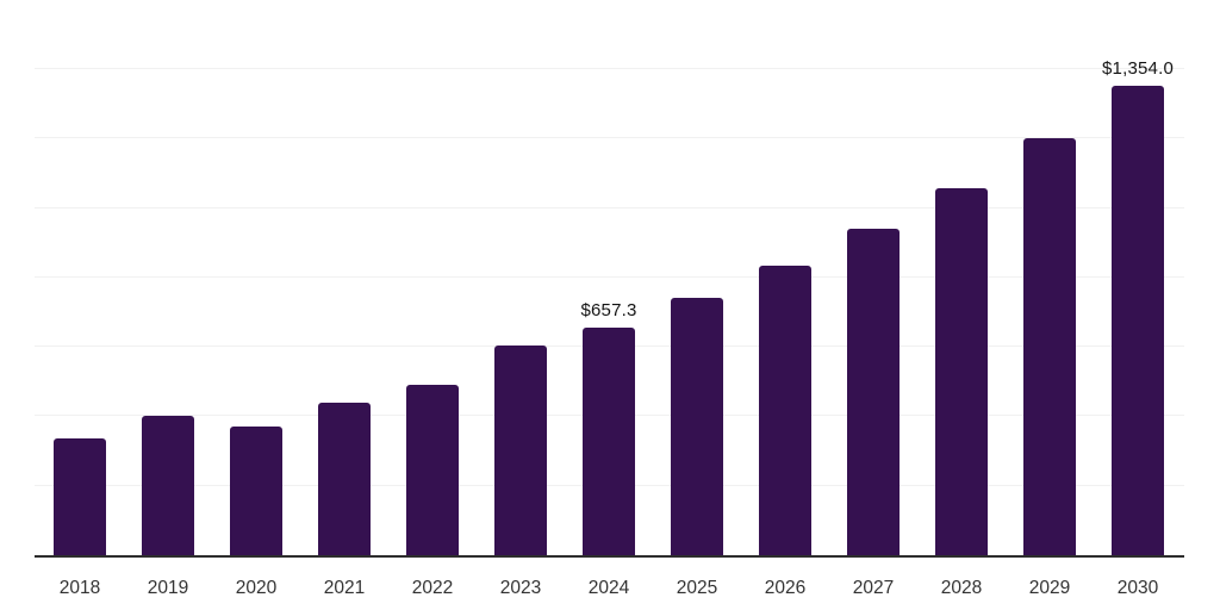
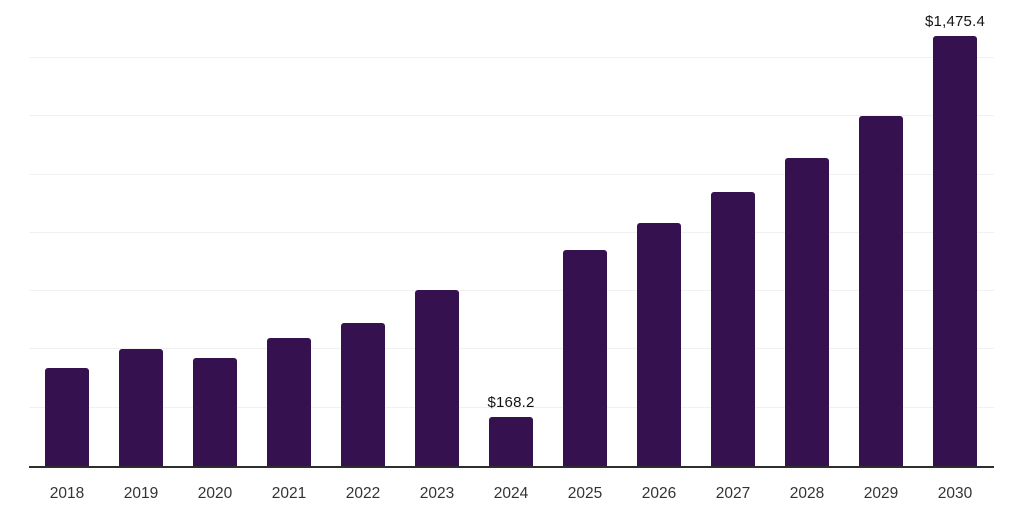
2024: $657.3 -> $168.2
2030: $1,354.0 -> $1,475.4
